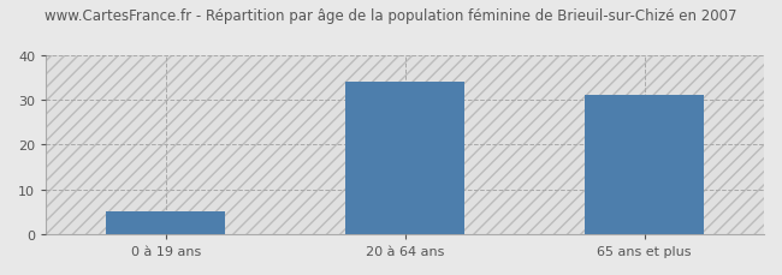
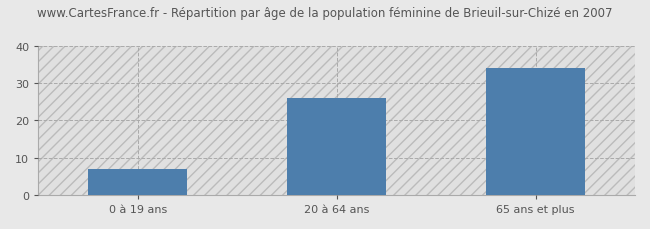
0 à 19 ans: 5 -> 7
20 à 64 ans: 34 -> 26
65 ans et plus: 31 -> 34
